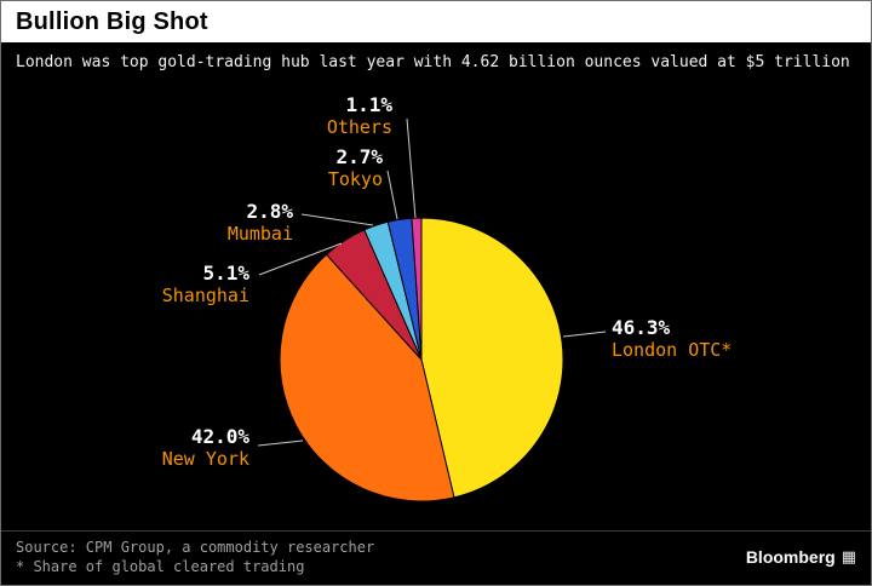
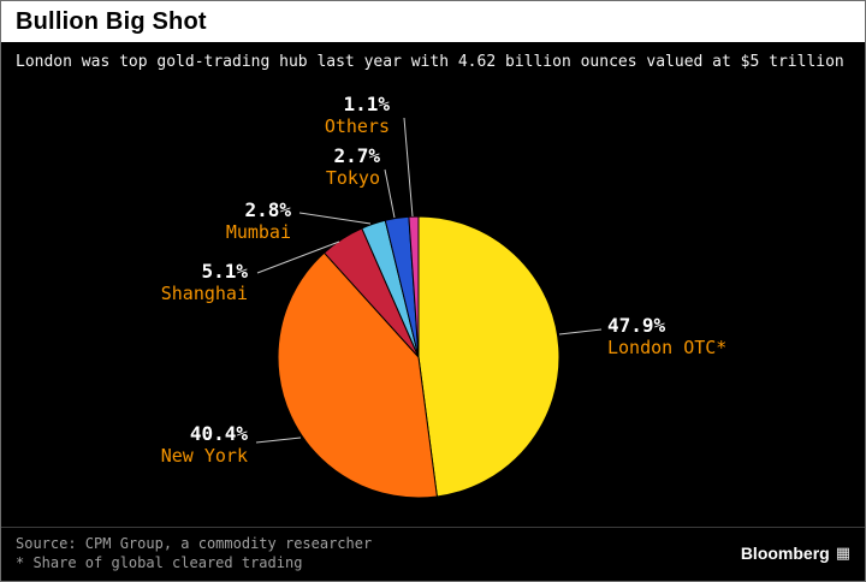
London OTC*: 46.3% -> 47.9%
New York: 42.0% -> 40.4%
